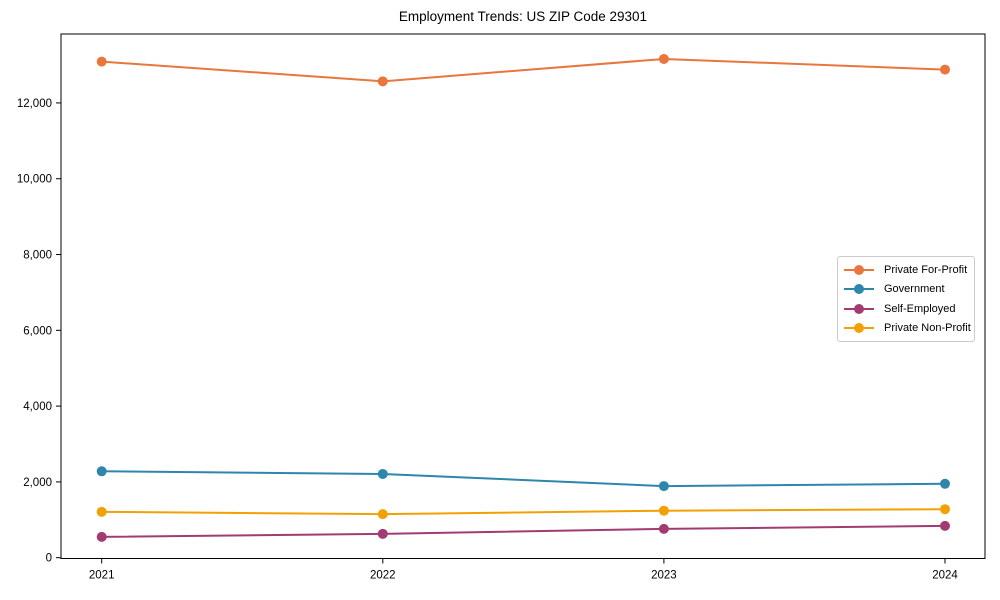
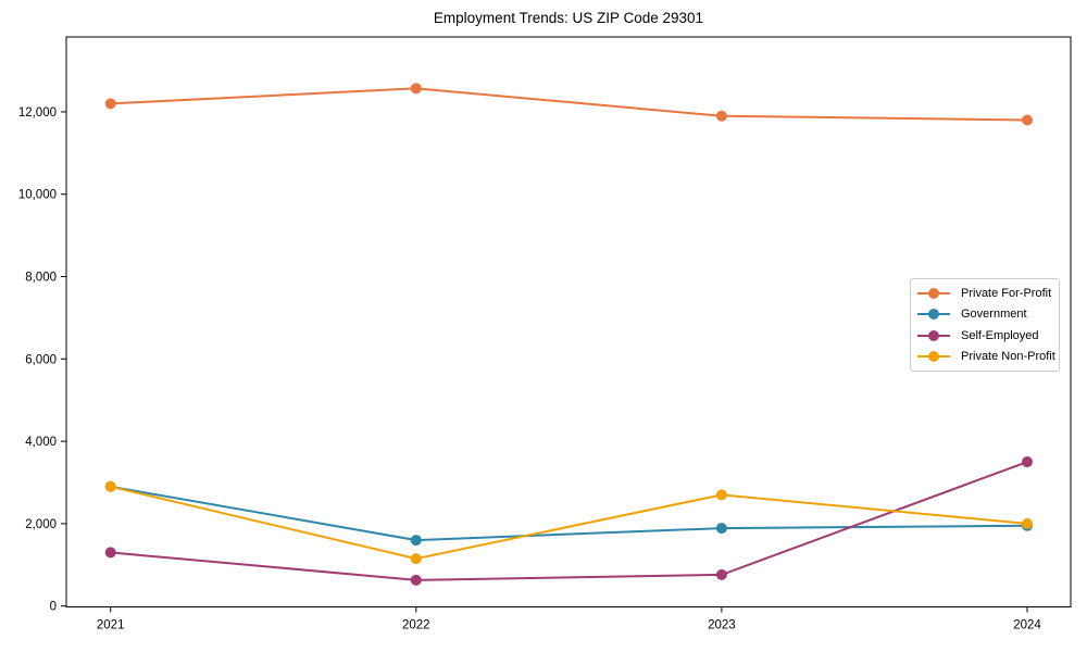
Private For-Profit/2021: 13100 -> 12200
Government/2021: 2300 -> 2900
Self-Employed/2021: 600 -> 1300
Private Non-Profit/2021: 1200 -> 2900
Government/2022: 2200 -> 1600
Private For-Profit/2023: 13200 -> 11900
Private Non-Profit/2023: 1200 -> 2700
Private For-Profit/2024: 12900 -> 11800
Self-Employed/2024: 800 -> 3500
Private Non-Profit/2024: 1300 -> 2000
